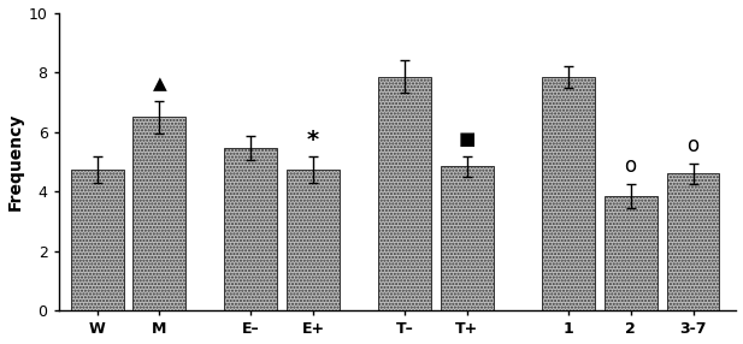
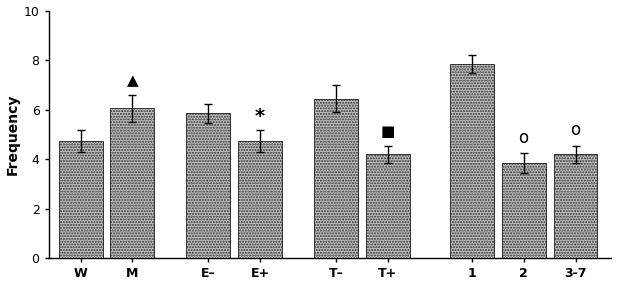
M: 6.50 -> 6.05
E–: 5.45 -> 5.85
T–: 7.85 -> 6.45
T+: 4.85 -> 4.20
3-7: 4.60 -> 4.20
